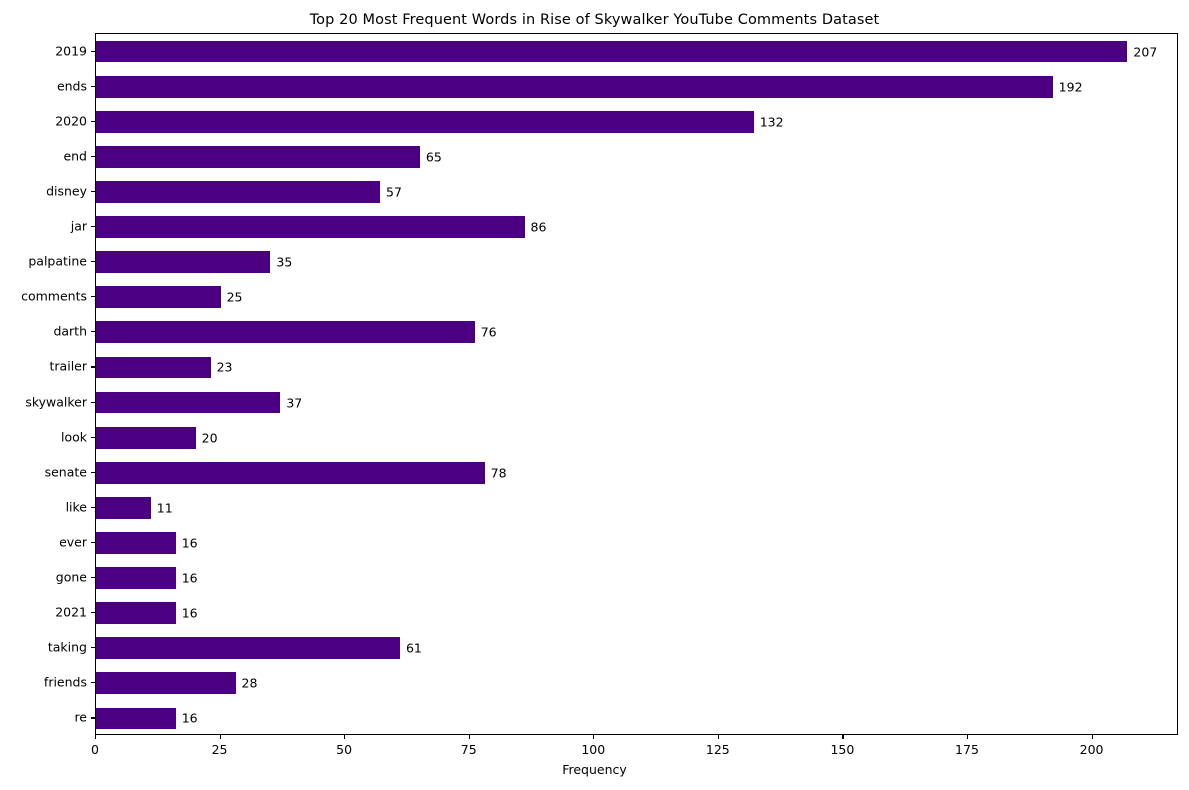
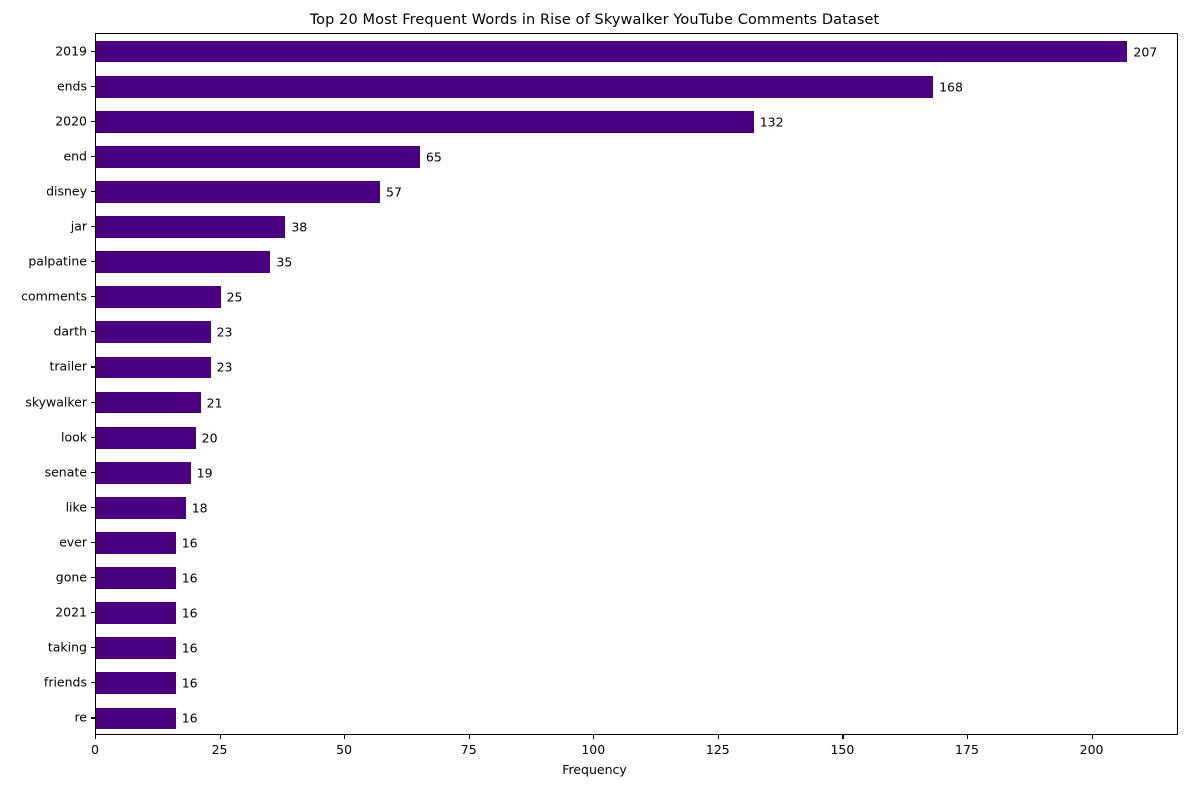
ends: 192 -> 168
jar: 86 -> 38
darth: 76 -> 23
skywalker: 37 -> 21
senate: 78 -> 19
like: 11 -> 18
taking: 61 -> 16
friends: 28 -> 16
